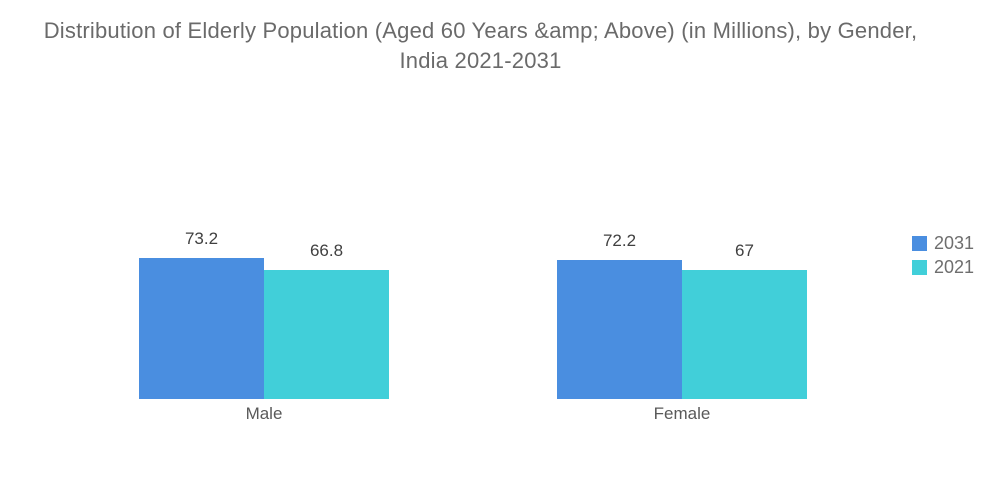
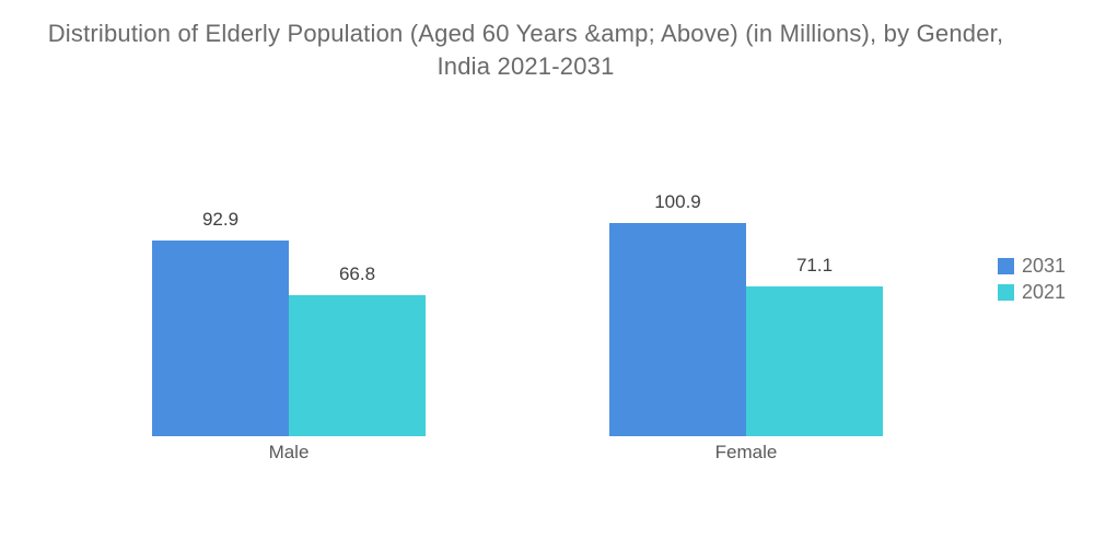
2031/Male: 73.2 -> 92.9
2031/Female: 72.2 -> 100.9
2021/Female: 67 -> 71.1
